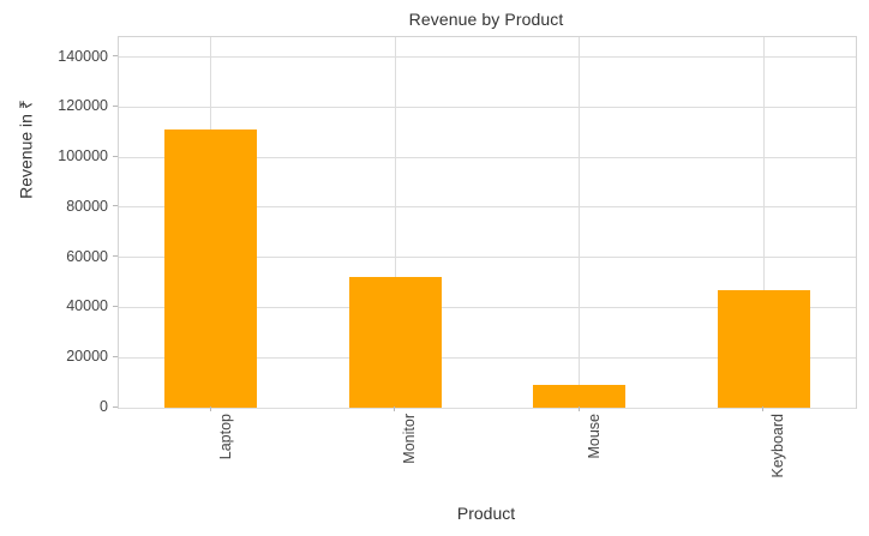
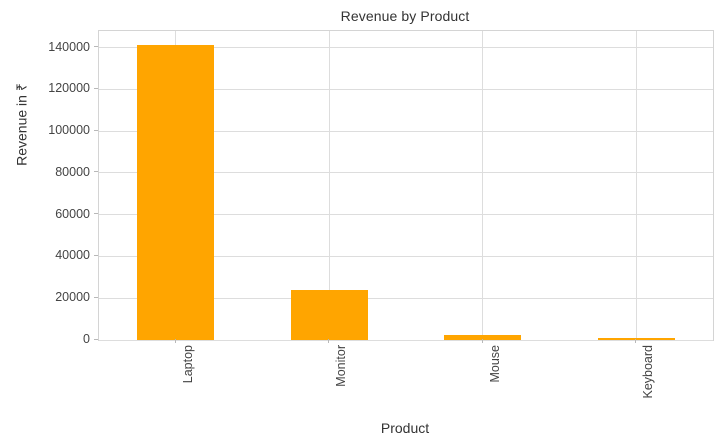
Laptop: 111000 -> 142000
Monitor: 52000 -> 24000
Mouse: 9000 -> 2000
Keyboard: 47000 -> 1000
